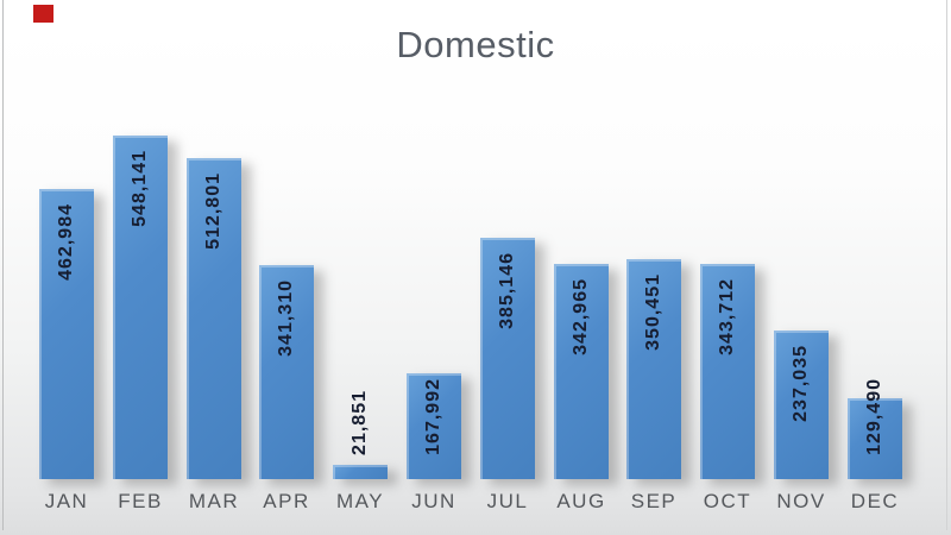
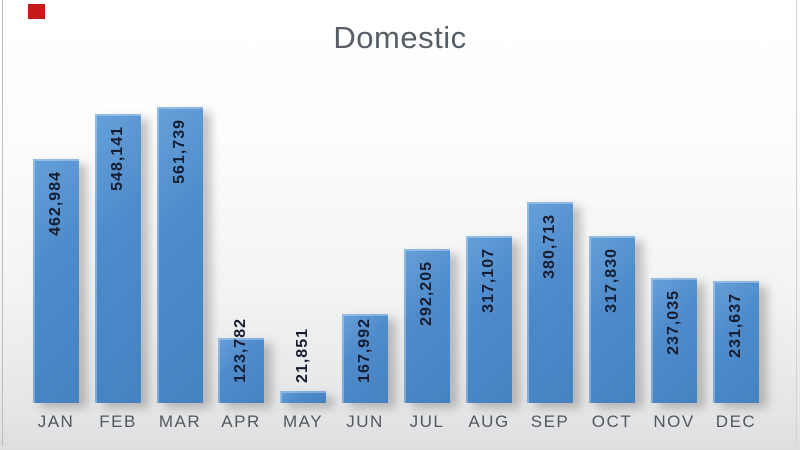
MAR: 512,801 -> 561,739
APR: 341,310 -> 123,782
JUL: 385,146 -> 292,205
AUG: 342,965 -> 317,107
SEP: 350,451 -> 380,713
OCT: 343,712 -> 317,830
DEC: 129,490 -> 231,637
